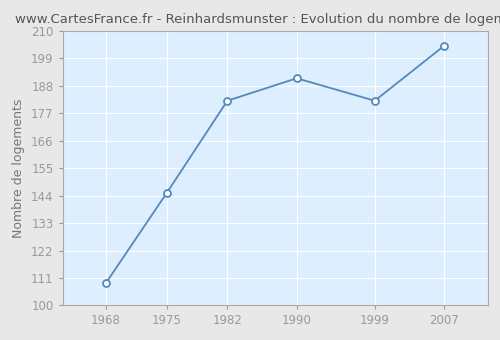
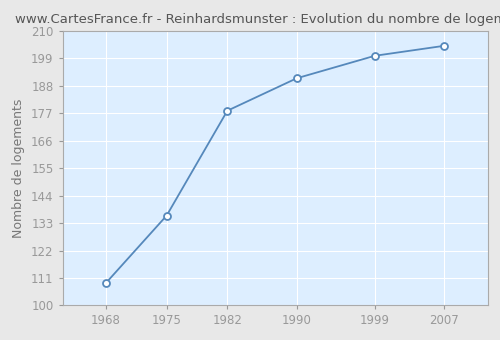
1975: 145 -> 136
1982: 182 -> 178
1999: 182 -> 200
